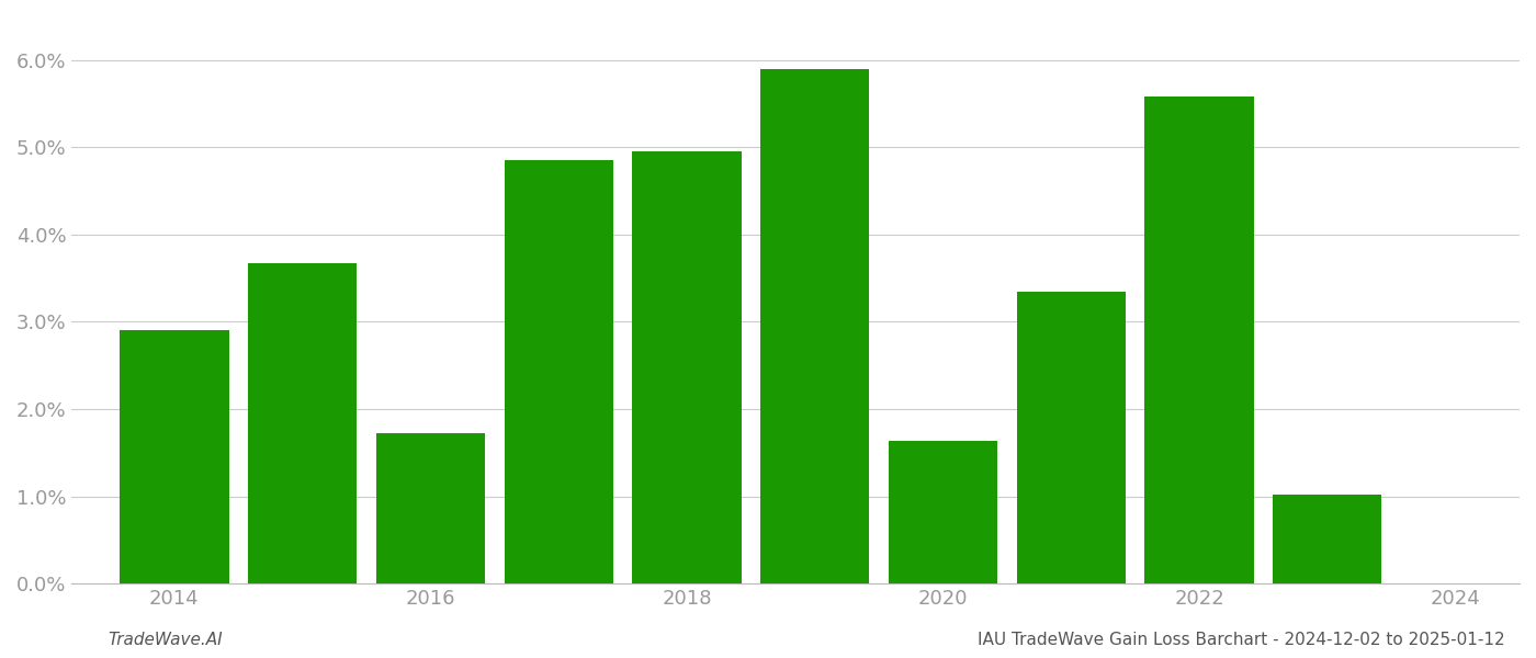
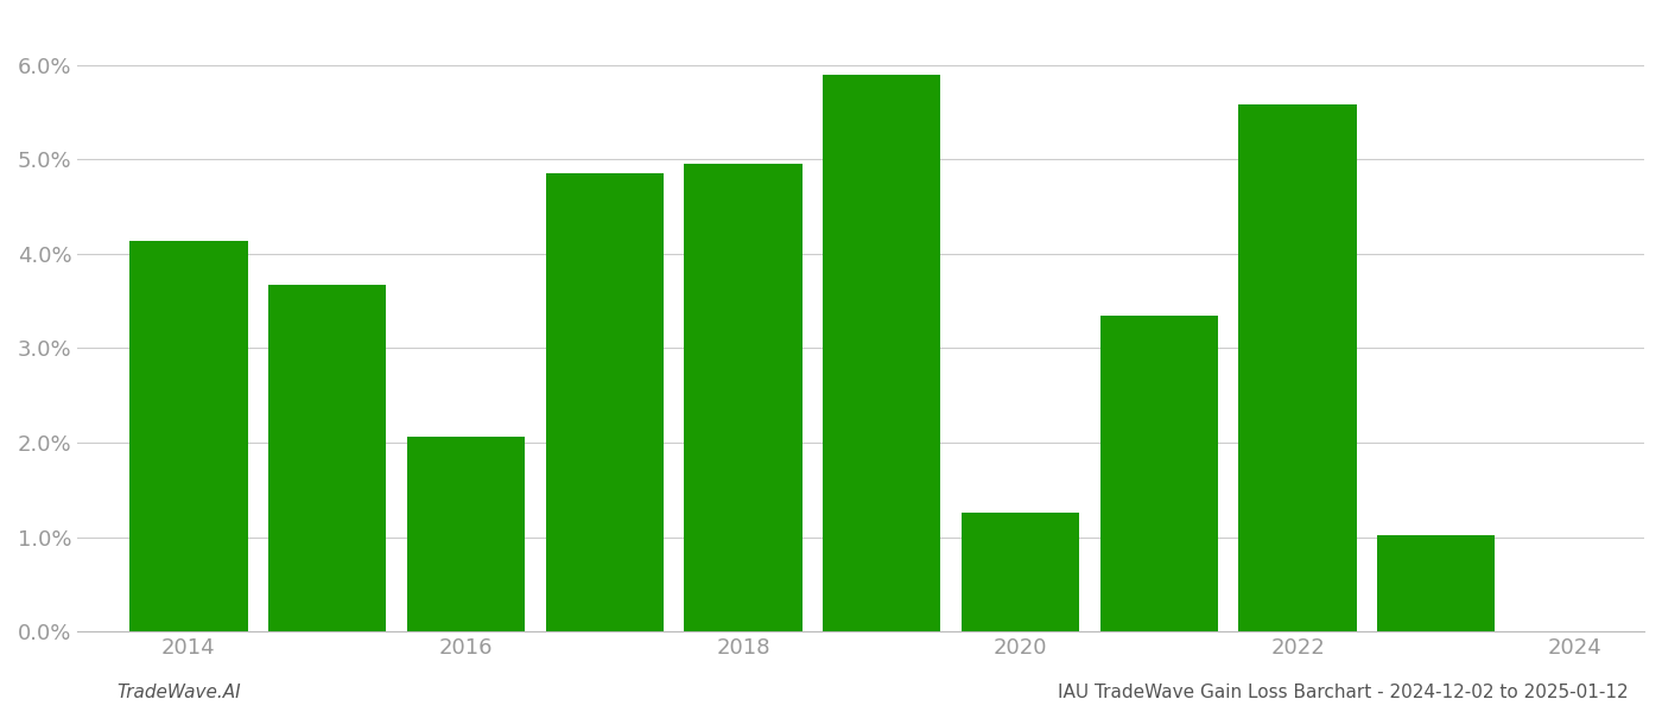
2014: 2.90% -> 4.14%
2016: 1.72% -> 2.06%
2020: 1.63% -> 1.26%
